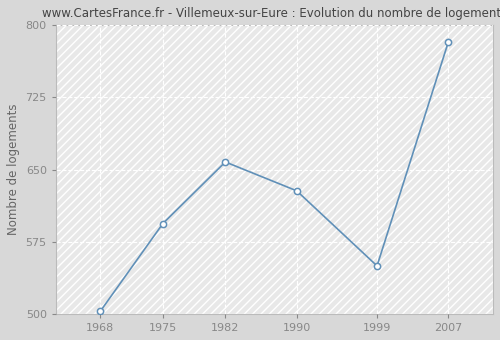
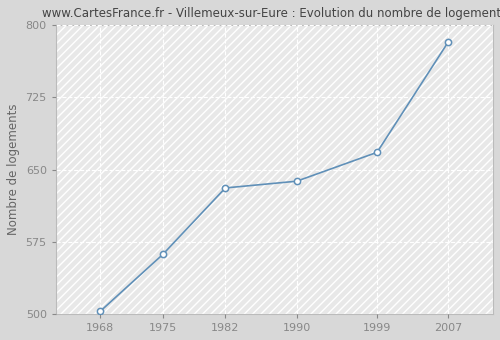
1975: 594 -> 562
1982: 658 -> 631
1990: 628 -> 638
1999: 550 -> 668
